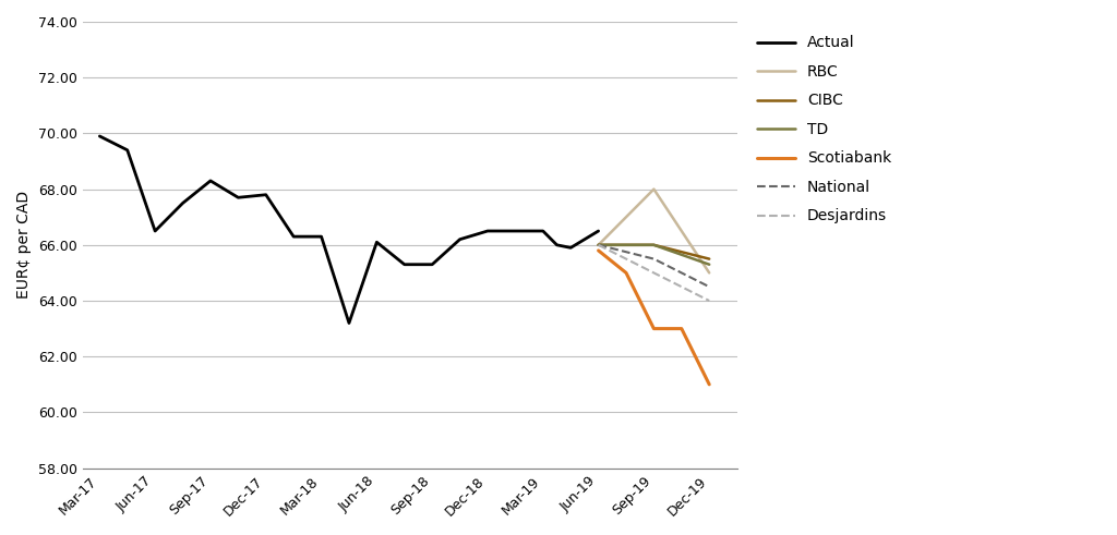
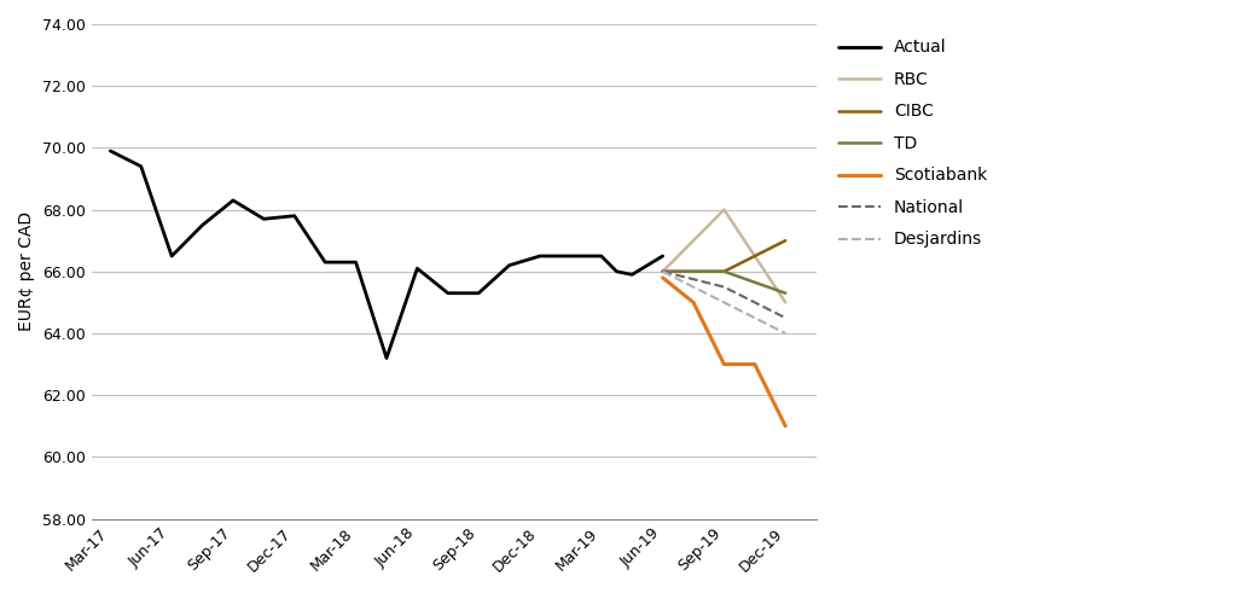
CIBC/Dec-19: 65.5 -> 67.0
